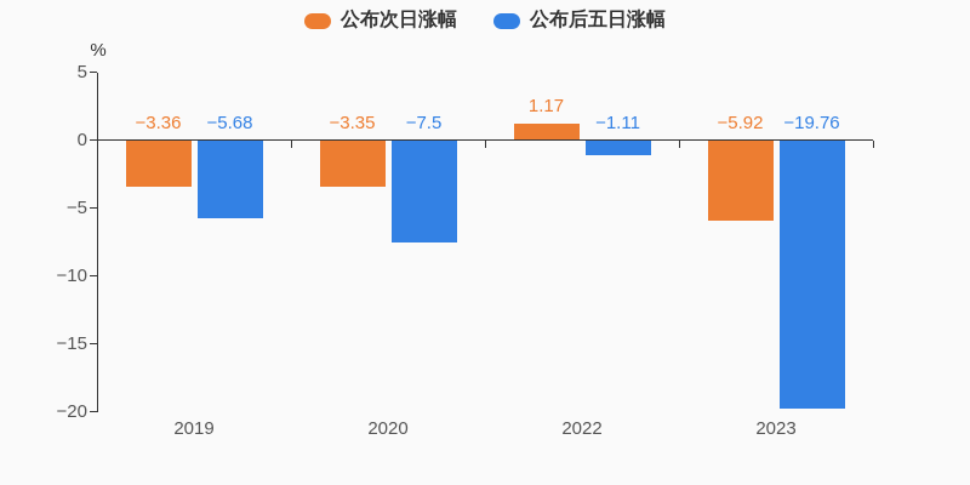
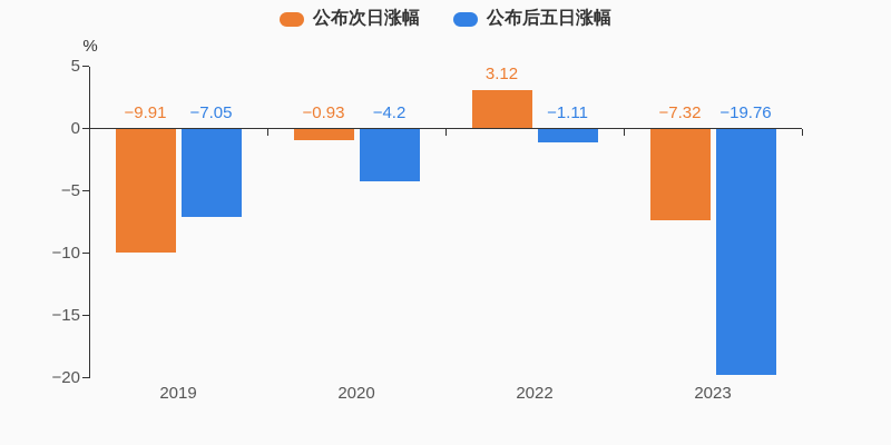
公布次日涨幅/2019: −3.36 -> −9.91
公布后五日涨幅/2019: −5.68 -> −7.05
公布次日涨幅/2020: −3.35 -> −0.93
公布后五日涨幅/2020: −7.5 -> −4.2
公布次日涨幅/2022: 1.17 -> 3.12
公布次日涨幅/2023: −5.92 -> −7.32
